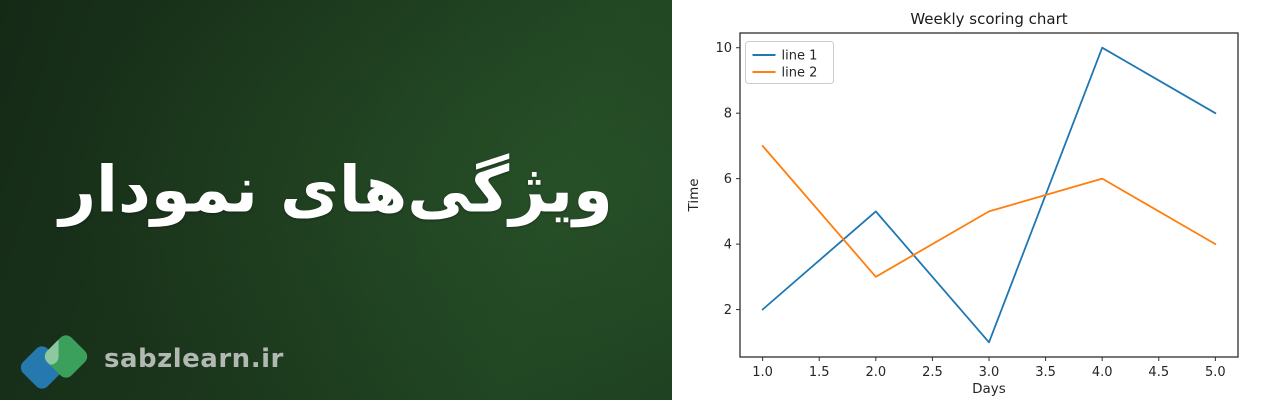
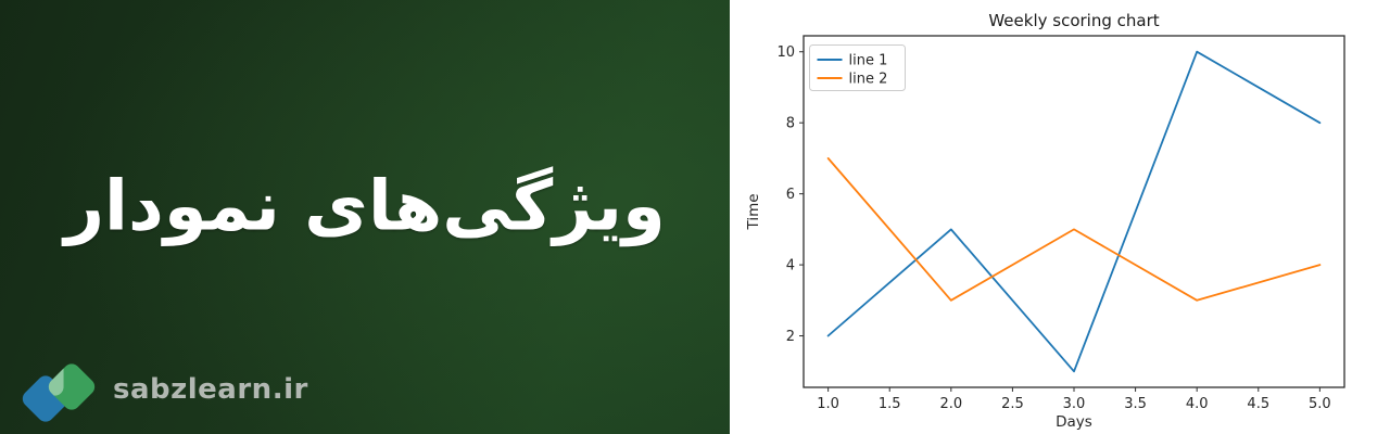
line 2/4: 6 -> 3
